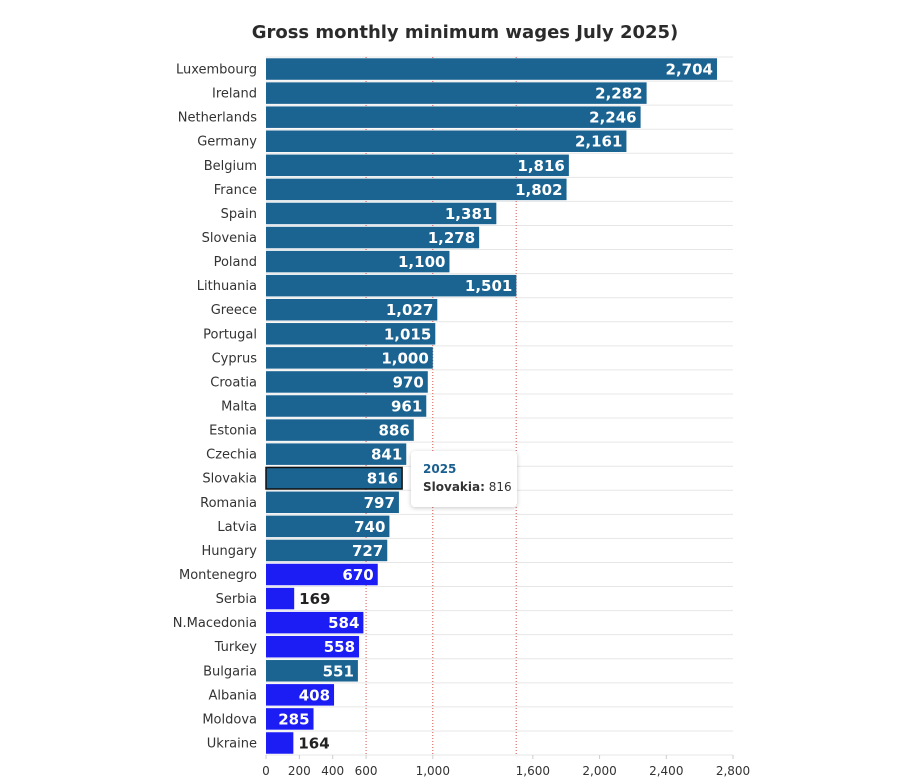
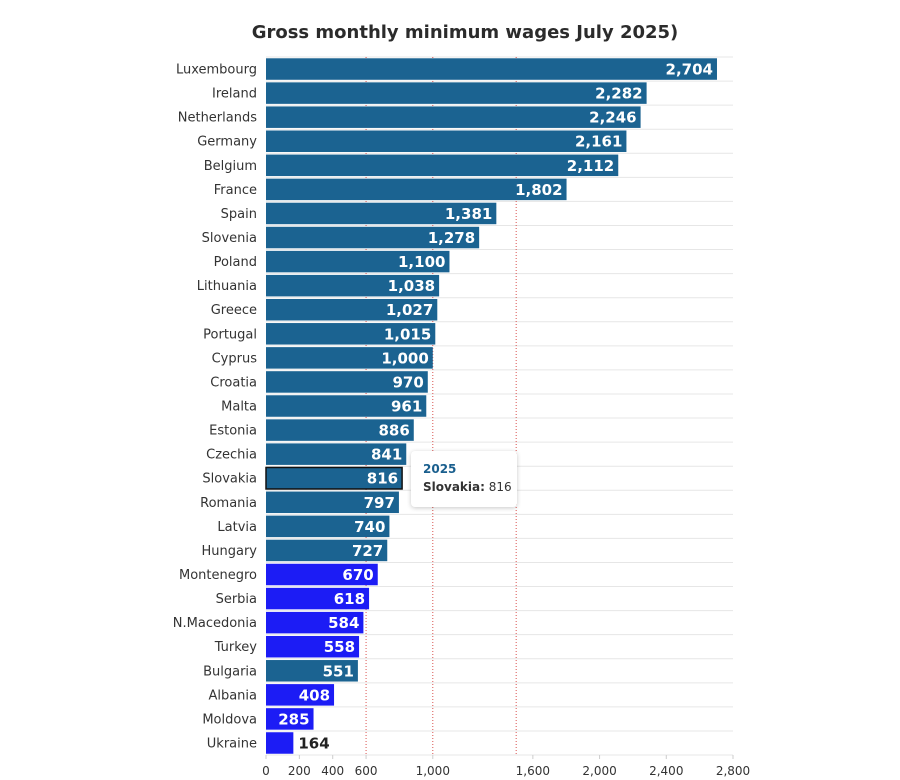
Belgium: 1,816 -> 2,112
Lithuania: 1,501 -> 1,038
Serbia: 169 -> 618
